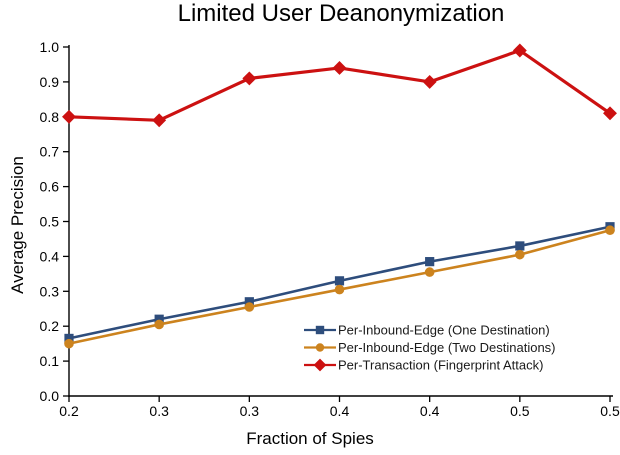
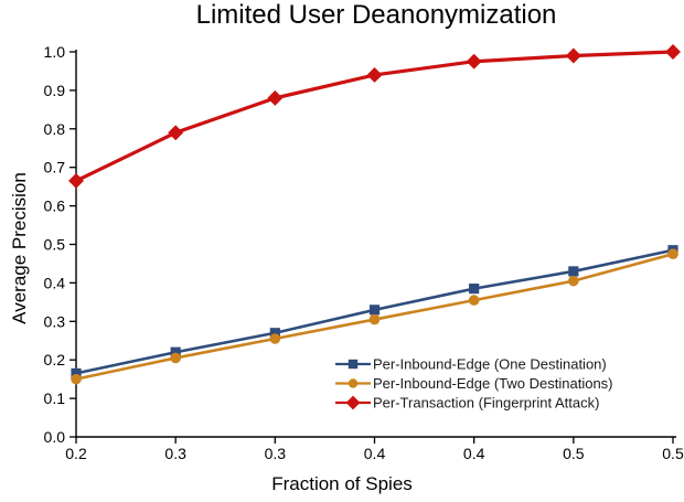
Per-Transaction (Fingerprint Attack)/0.2: 0.80 -> 0.67
Per-Transaction (Fingerprint Attack)/0.3: 0.91 -> 0.88
Per-Transaction (Fingerprint Attack)/0.4: 0.90 -> 0.97
Per-Transaction (Fingerprint Attack)/0.5: 0.81 -> 1.00
